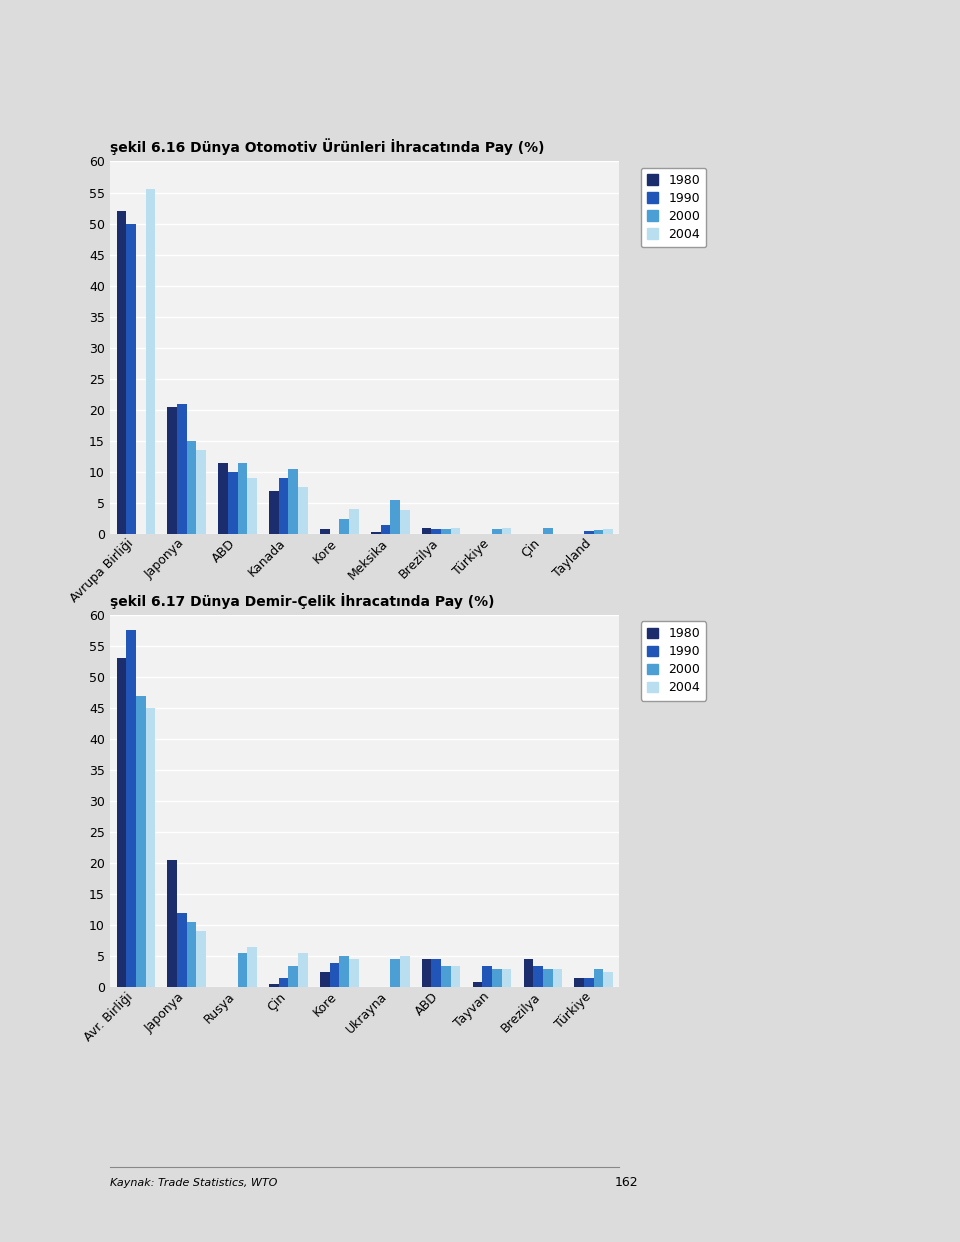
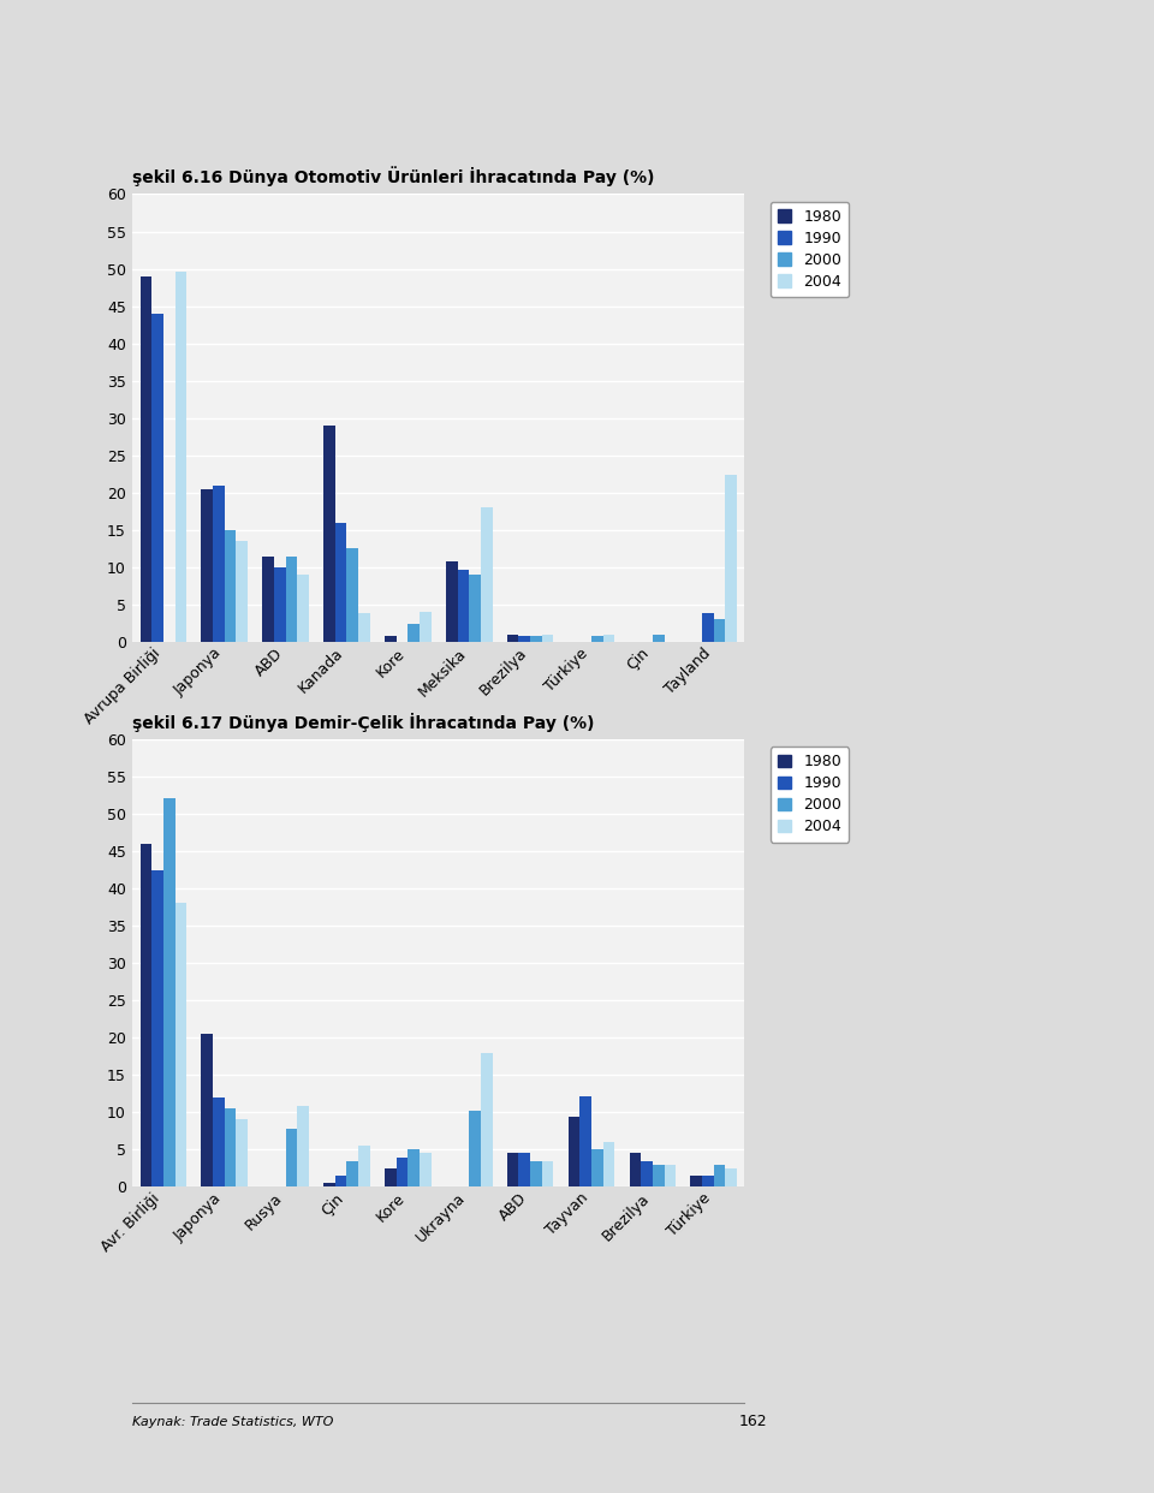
1980/Avrupa Birliği: 52.0 -> 49.0
1990/Avrupa Birliği: 50.0 -> 44.0
2004/Avrupa Birliği: 55.5 -> 49.6
1980/Kanada: 7.0 -> 29.0
1990/Kanada: 9.0 -> 16.0
2000/Kanada: 10.5 -> 12.6
2004/Kanada: 7.5 -> 3.8
1980/Meksika: 0.3 -> 10.8
1990/Meksika: 1.5 -> 9.6
2000/Meksika: 5.5 -> 9.0
2004/Meksika: 3.8 -> 18.0
1990/Tayland: 0.5 -> 3.8
2000/Tayland: 0.7 -> 3.0
2004/Tayland: 0.8 -> 22.4
1980/Avr. Birliği: 53.0 -> 46.0
1990/Avr. Birliği: 57.5 -> 42.4
2000/Avr. Birliği: 47.0 -> 52.0
2004/Avr. Birliği: 45.0 -> 38.0
2000/Rusya: 5.5 -> 7.8
2004/Rusya: 6.5 -> 10.8
2000/Ukrayna: 4.5 -> 10.2
2004/Ukrayna: 5.0 -> 18.0
1980/Tayvan: 0.8 -> 9.4
1990/Tayvan: 3.5 -> 12.2
2000/Tayvan: 3.0 -> 5.0
2004/Tayvan: 3.0 -> 6.0
